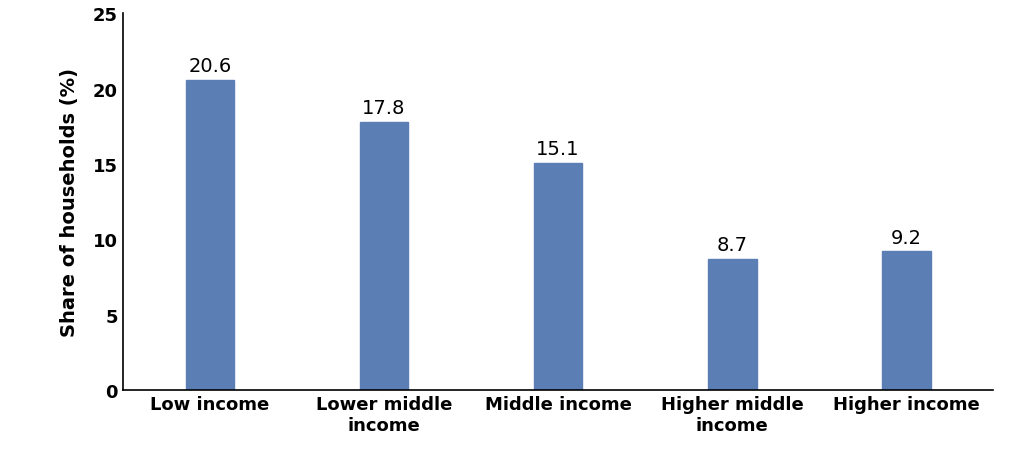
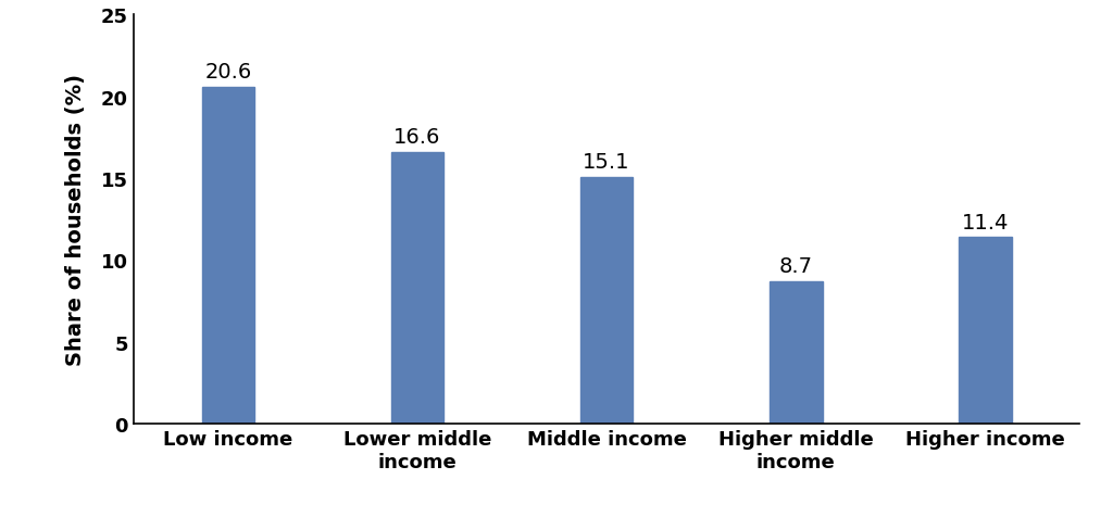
Lower middle income: 17.8 -> 16.6
Higher income: 9.2 -> 11.4
